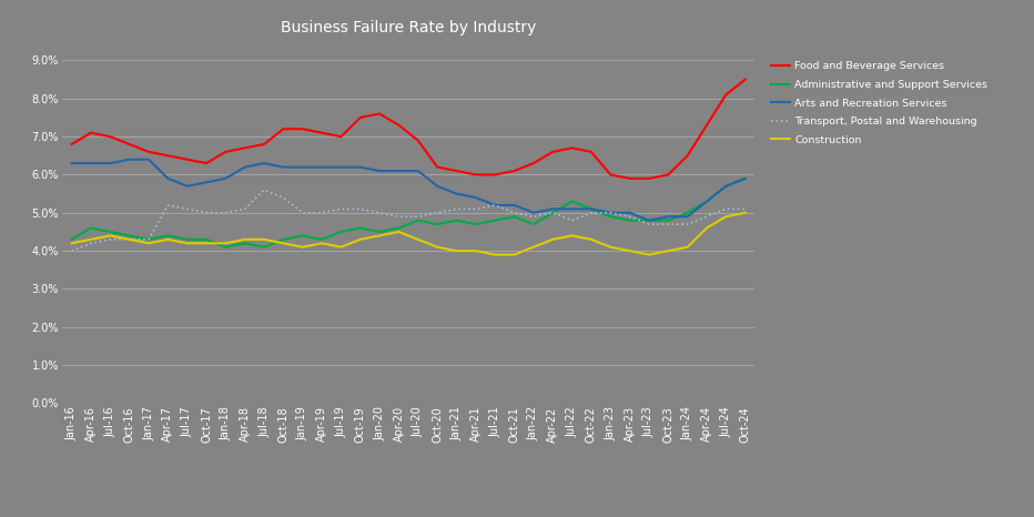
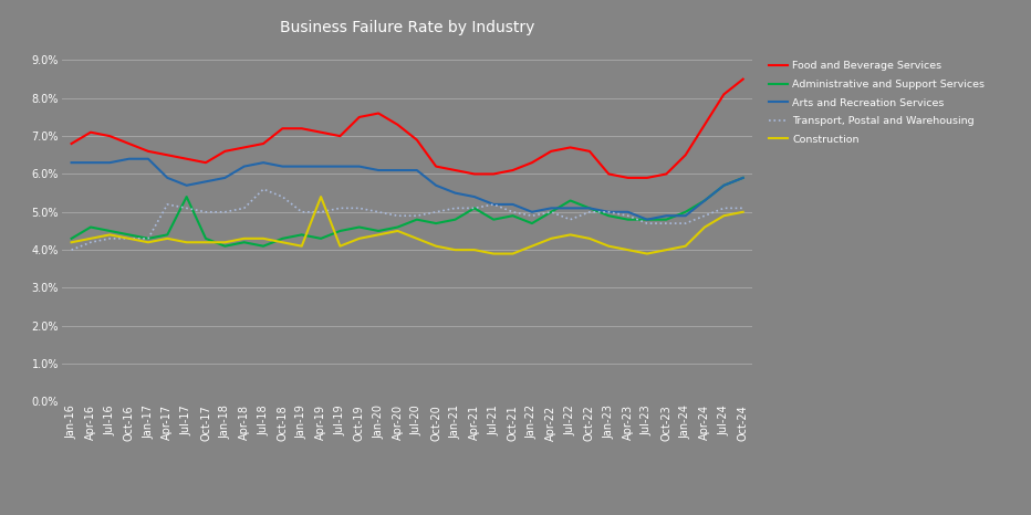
Administrative and Support Services/Jul-17: 4.3% -> 5.4%
Construction/Apr-19: 4.2% -> 5.4%
Administrative and Support Services/Apr-21: 4.7% -> 5.1%
